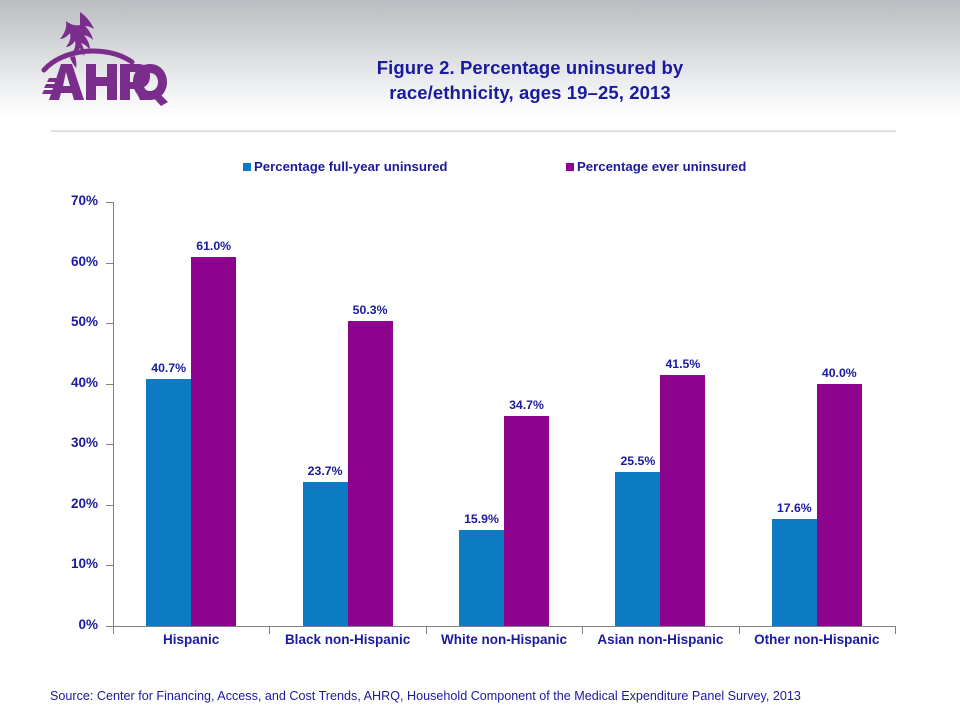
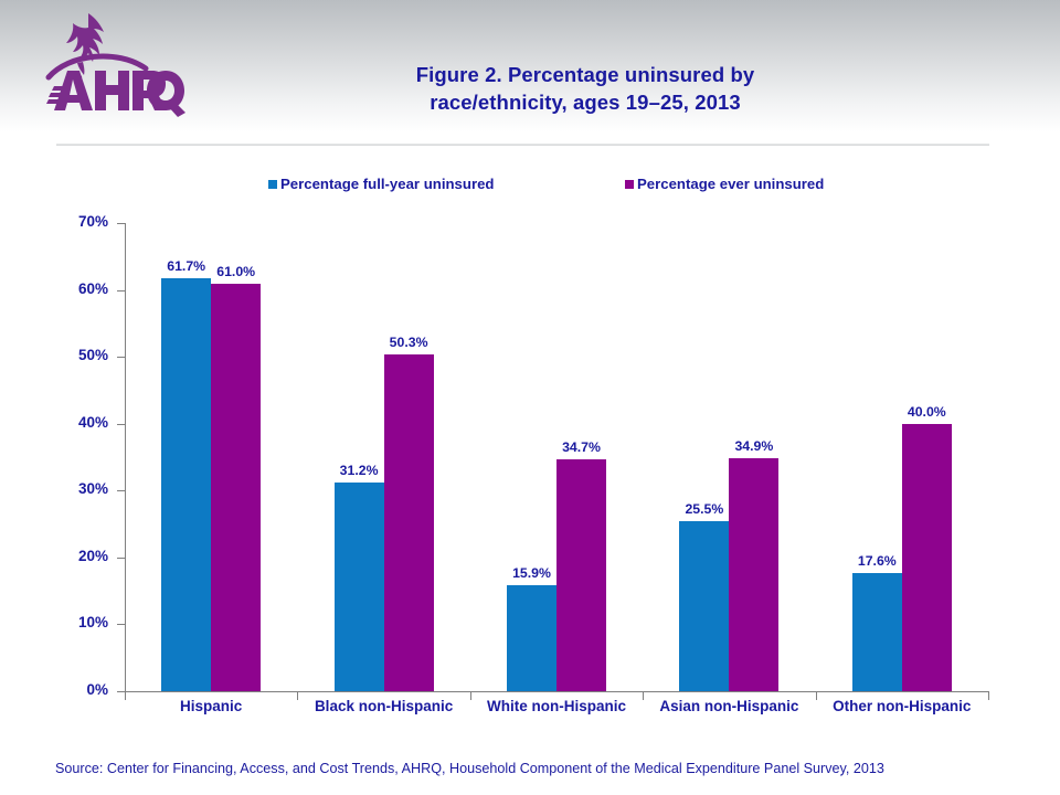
Percentage full-year uninsured/Hispanic: 40.7% -> 61.7%
Percentage full-year uninsured/Black non-Hispanic: 23.7% -> 31.2%
Percentage ever uninsured/Asian non-Hispanic: 41.5% -> 34.9%
